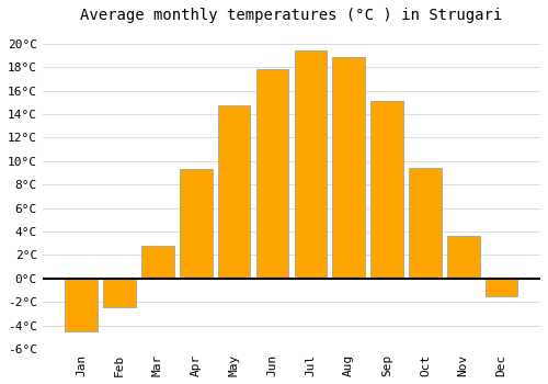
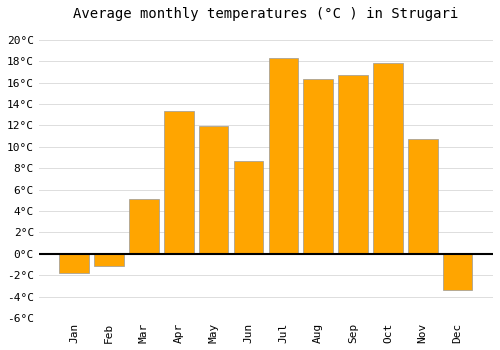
Jan: -4.5°C -> -1.8°C
Feb: -2.5°C -> -1.1°C
Mar: 2.8°C -> 5.1°C
Apr: 9.3°C -> 13.3°C
May: 14.7°C -> 11.9°C
Jun: 17.8°C -> 8.7°C
Jul: 19.4°C -> 18.3°C
Aug: 18.9°C -> 16.3°C
Sep: 15.1°C -> 16.7°C
Oct: 9.4°C -> 17.8°C
Nov: 3.6°C -> 10.7°C
Dec: -1.5°C -> -3.4°C
